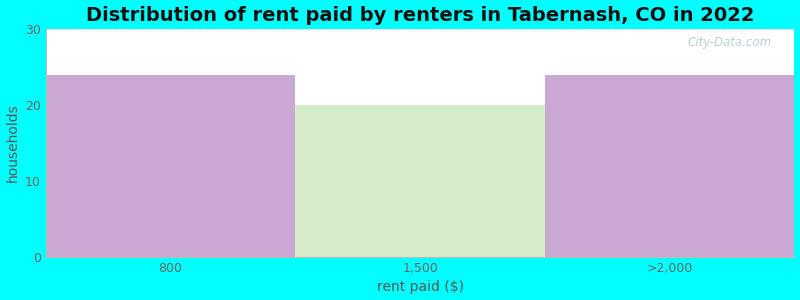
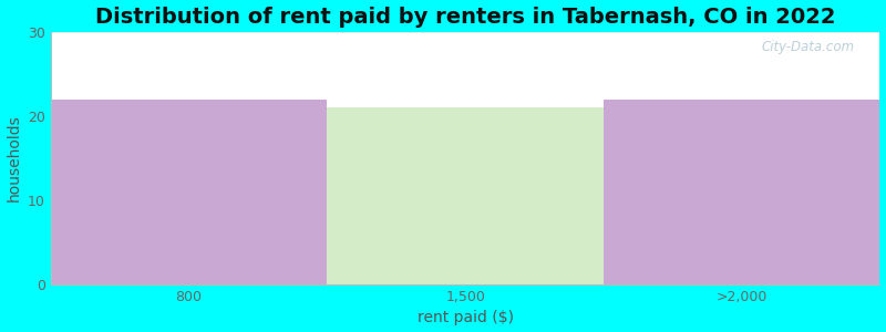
800: 24 -> 22
1,500: 20 -> 21
>2,000: 24 -> 22
